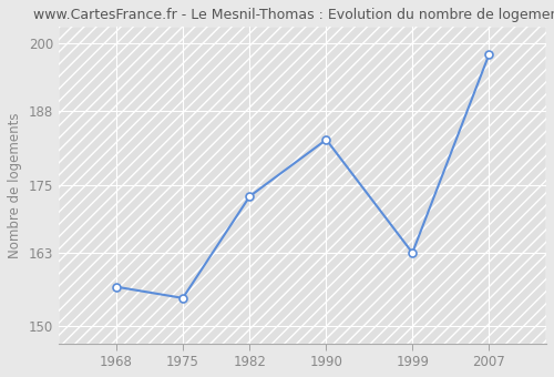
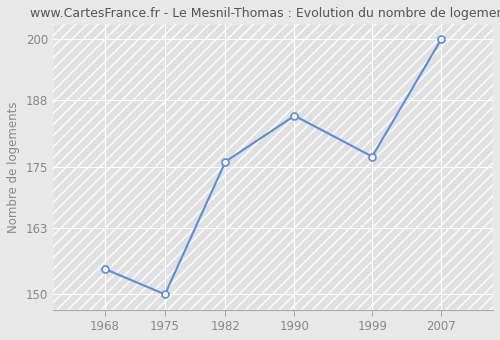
1968: 157 -> 155
1975: 155 -> 150
1982: 173 -> 176
1990: 183 -> 185
1999: 163 -> 177
2007: 198 -> 200
